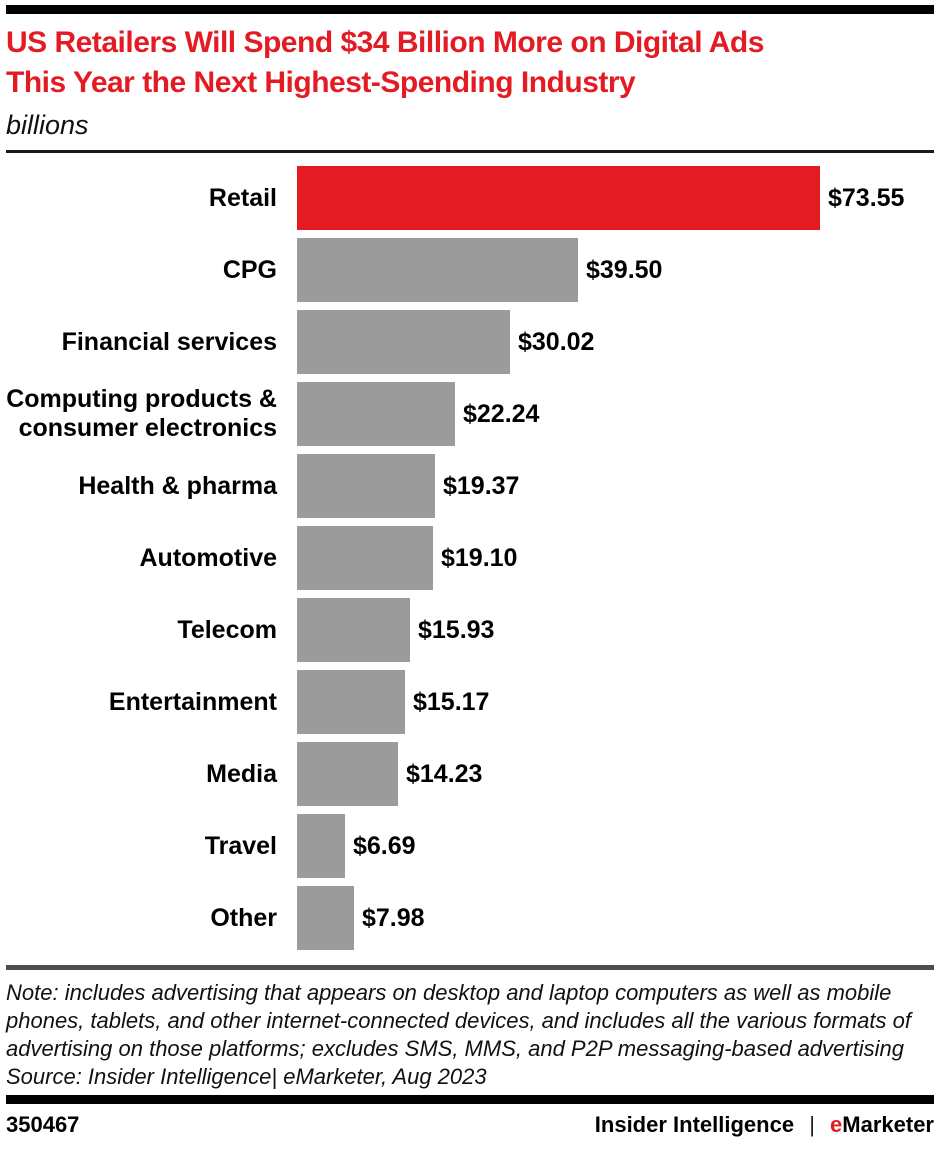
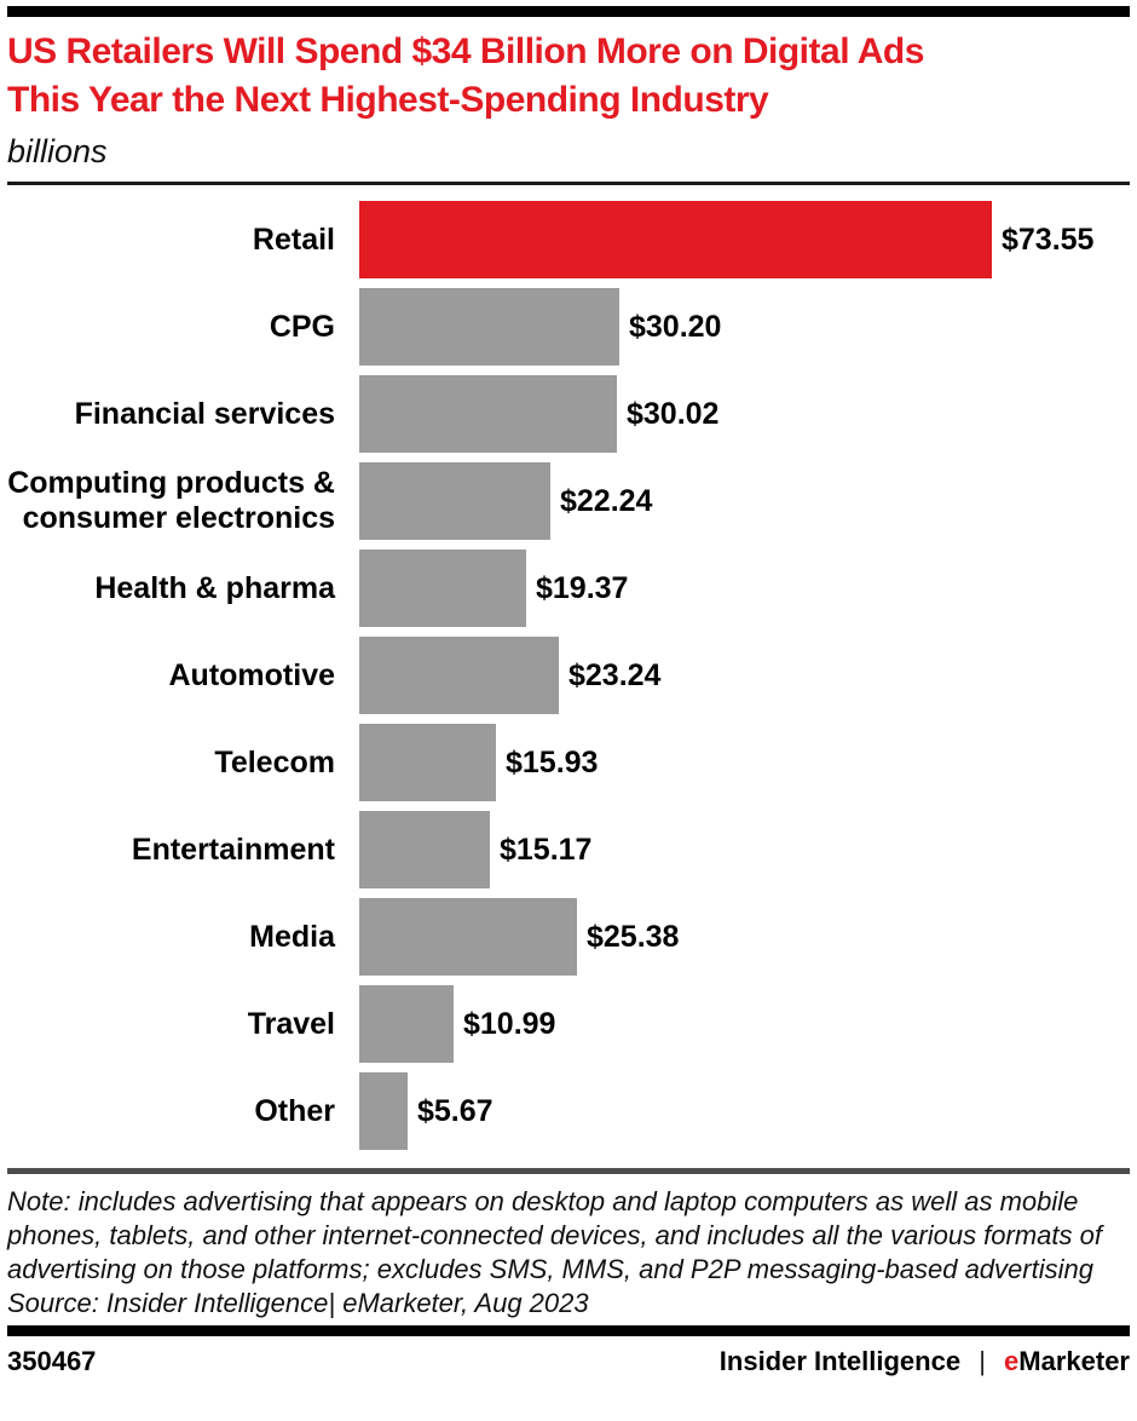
CPG: $39.50 -> $30.20
Automotive: $19.10 -> $23.24
Media: $14.23 -> $25.38
Travel: $6.69 -> $10.99
Other: $7.98 -> $5.67
